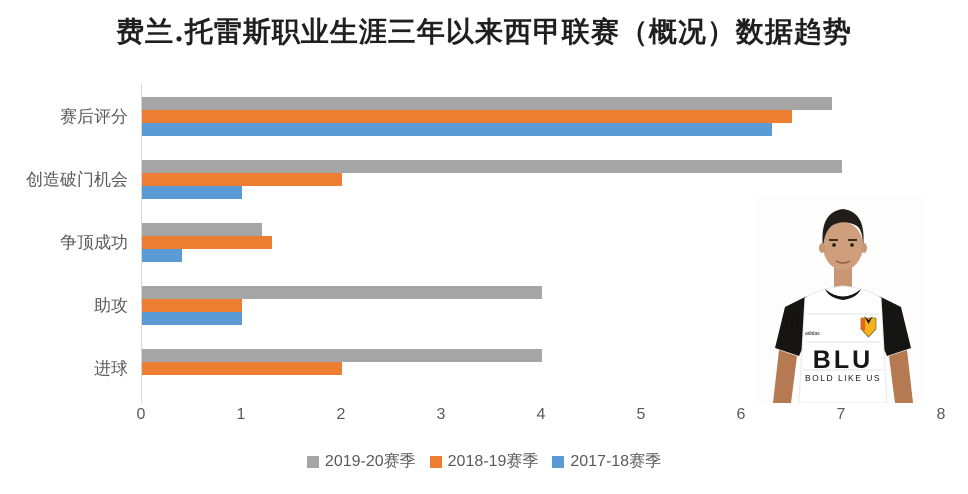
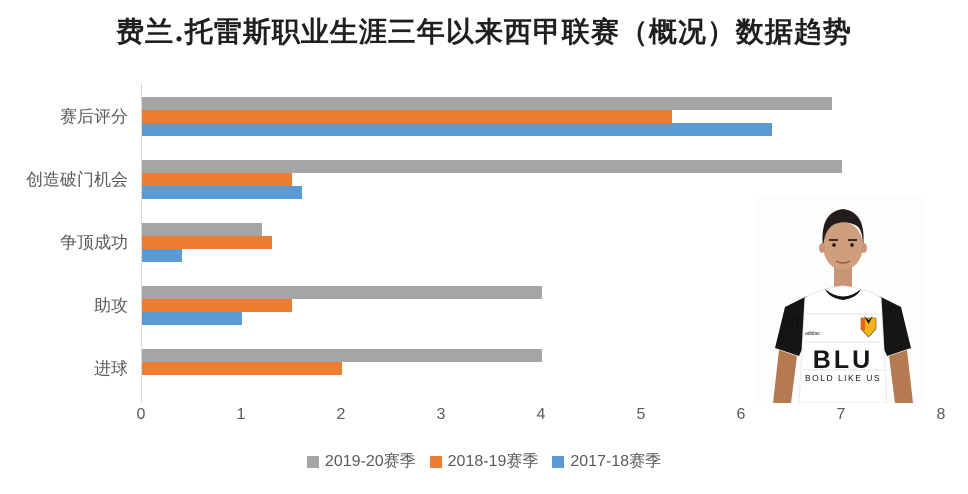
2018-19赛季/赛后评分: 6.5 -> 5.3
2018-19赛季/创造破门机会: 2.0 -> 1.5
2017-18赛季/创造破门机会: 1.0 -> 1.6
2018-19赛季/助攻: 1.0 -> 1.5
